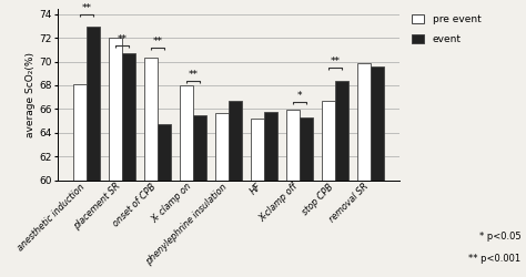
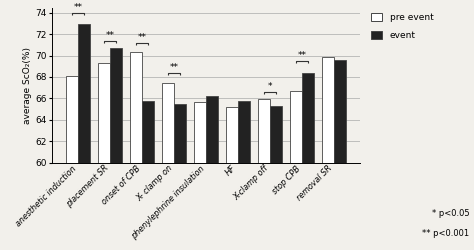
pre event/placement SR: 72.0 -> 69.3
event/onset of CPB: 64.7 -> 65.8
pre event/X- clamp on: 68.0 -> 67.4
event/phenylephrine insulation: 66.7 -> 66.2
